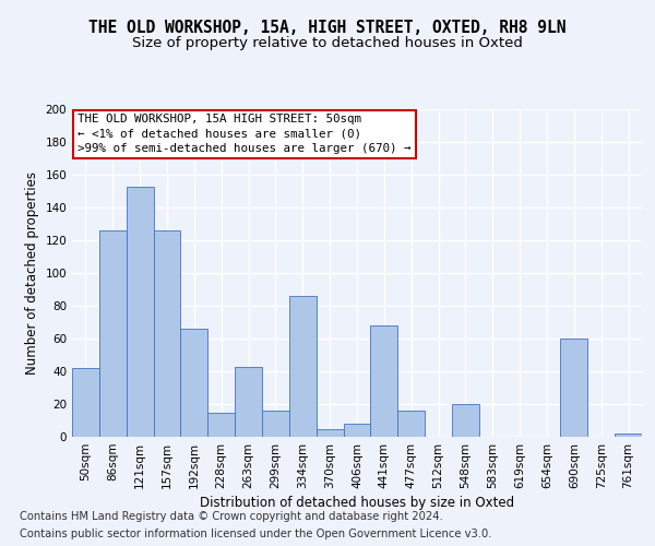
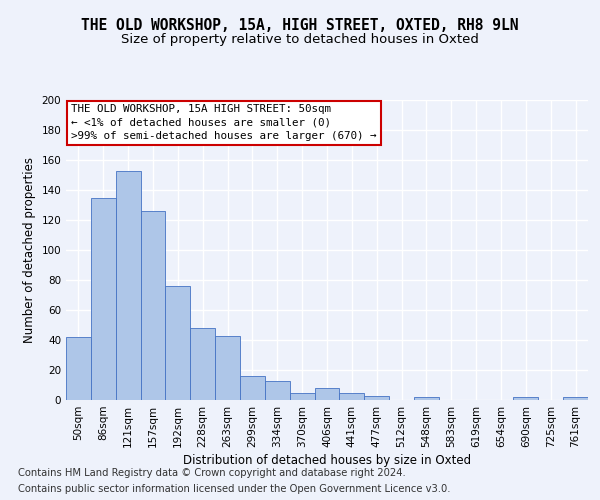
86sqm: 126 -> 135
192sqm: 66 -> 76
228sqm: 15 -> 48
334sqm: 86 -> 13
441sqm: 68 -> 5
477sqm: 16 -> 3
548sqm: 20 -> 2
690sqm: 60 -> 2
